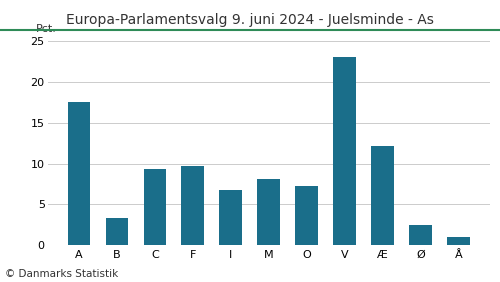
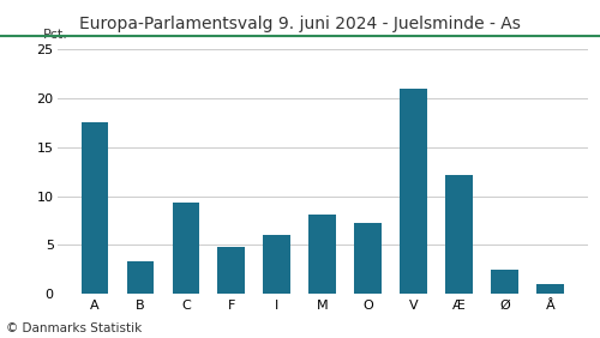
F: 9.7 -> 4.8
I: 6.8 -> 6.0
V: 23.0 -> 21.0
